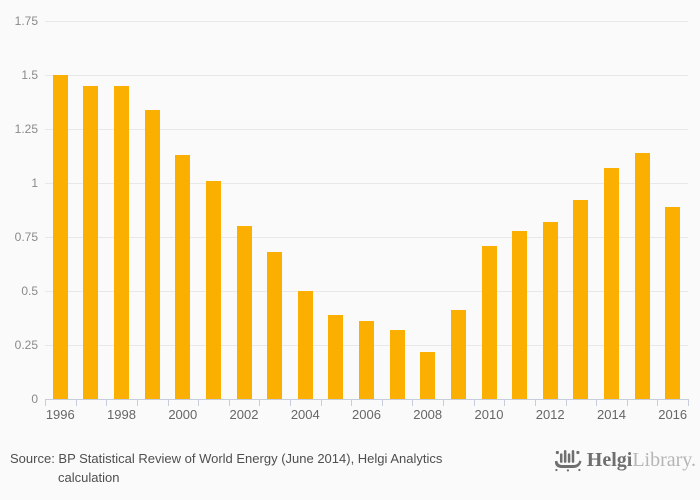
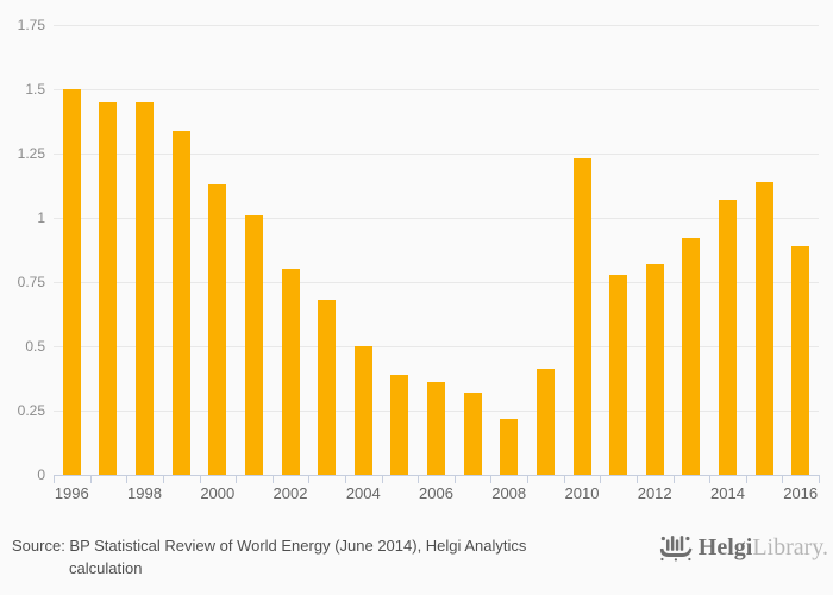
2010: 0.71 -> 1.23
